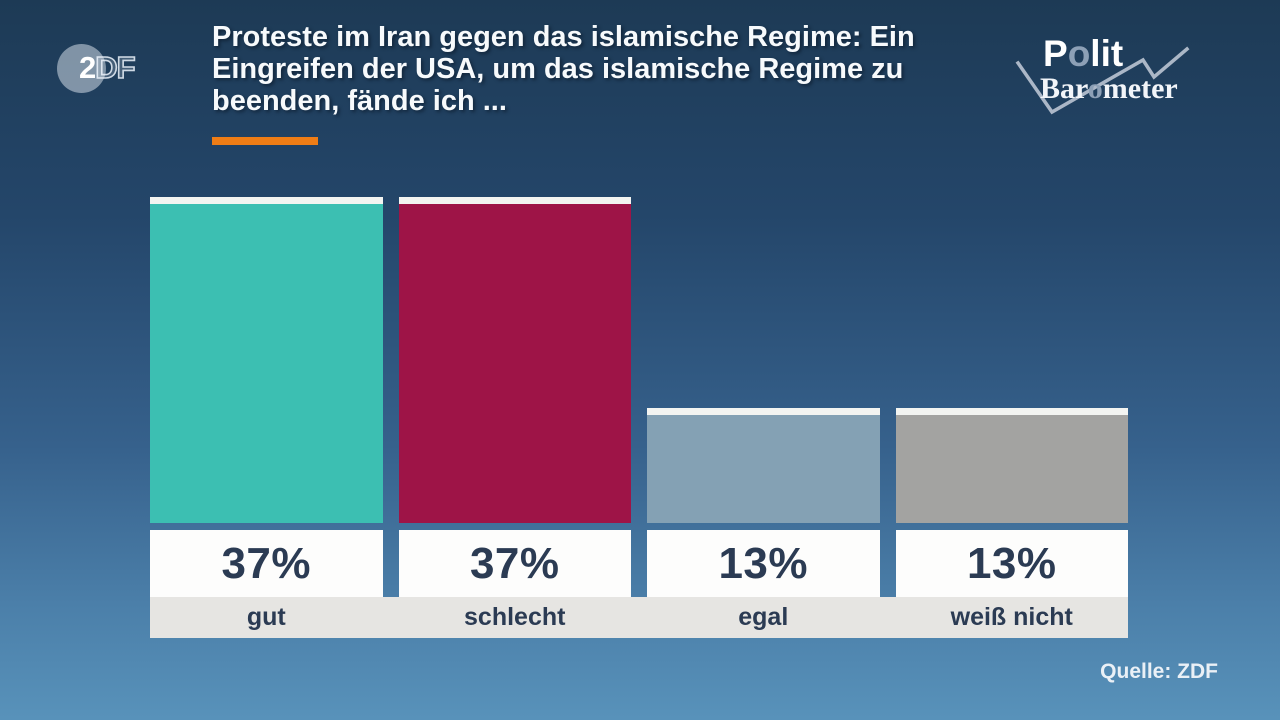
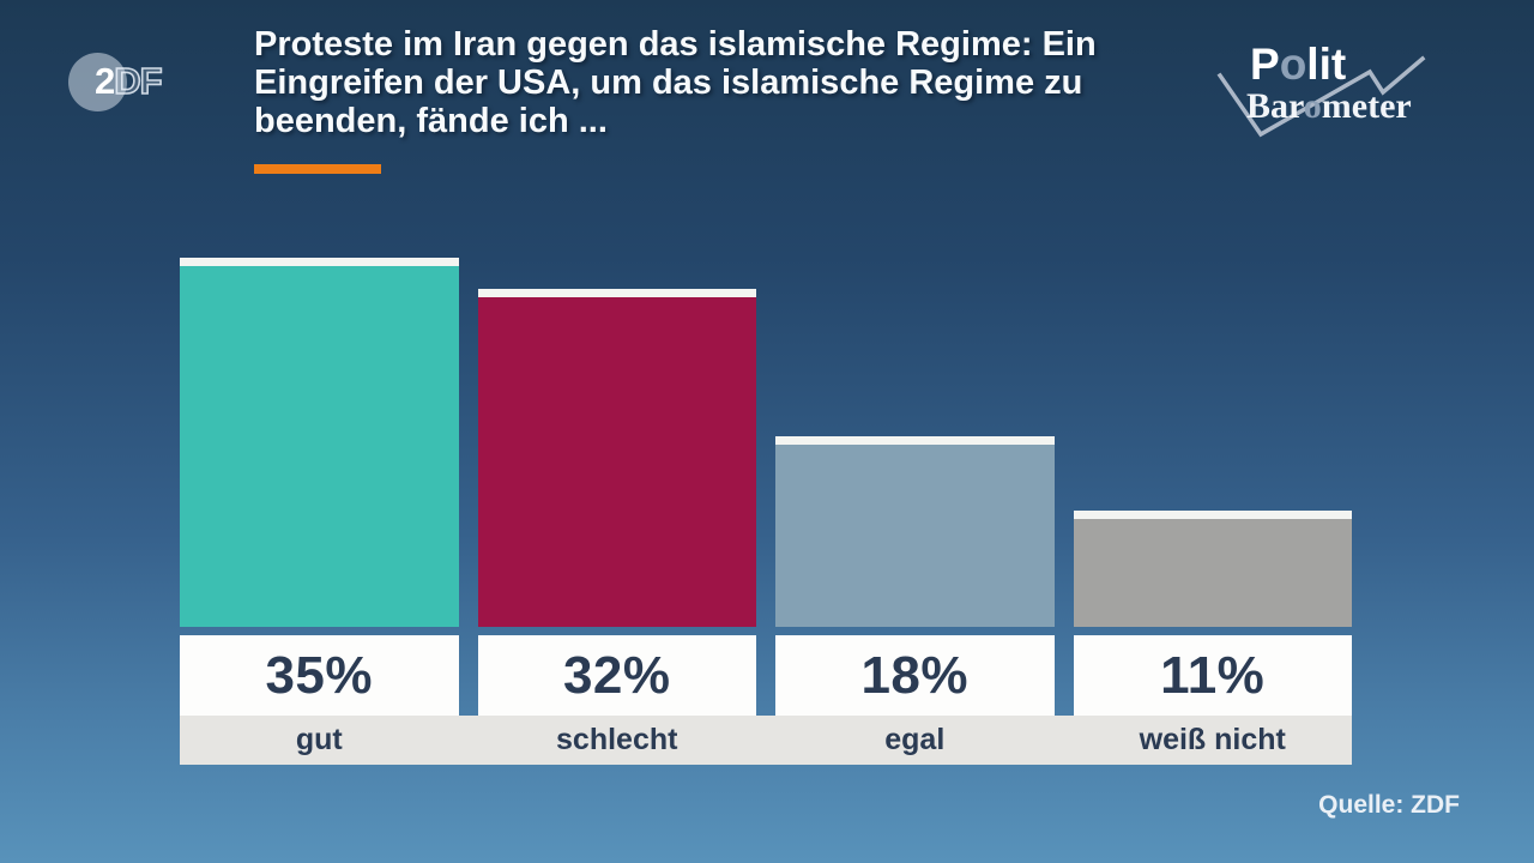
gut: 37% -> 35%
schlecht: 37% -> 32%
egal: 13% -> 18%
weiß nicht: 13% -> 11%
